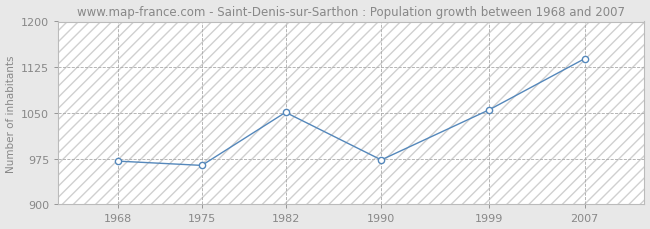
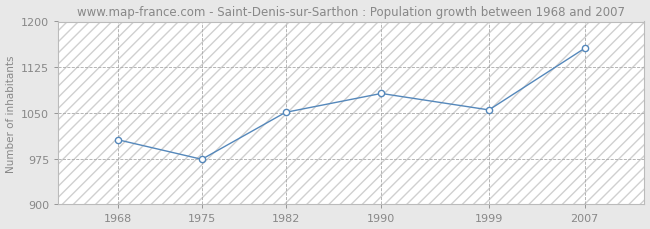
1968: 971 -> 1006
1975: 964 -> 974
1990: 973 -> 1082
2007: 1139 -> 1156
